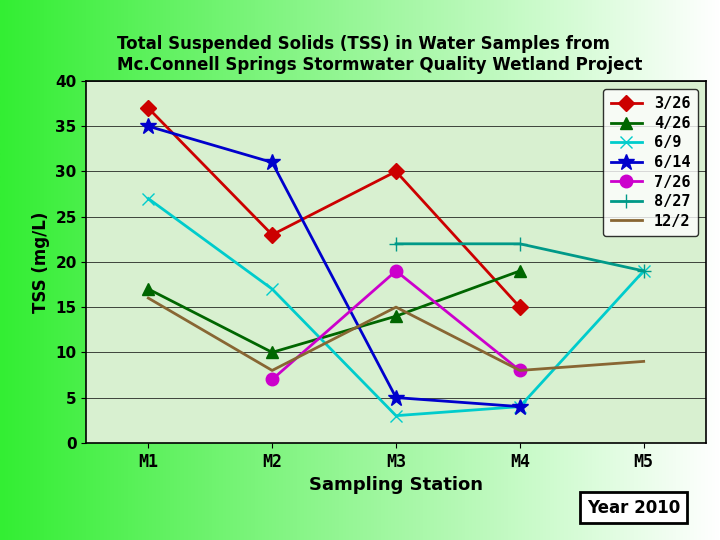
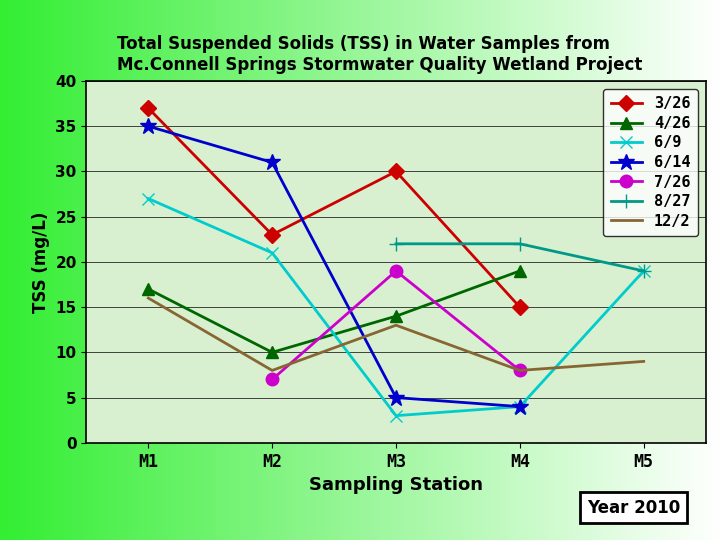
6/9/M2: 17 -> 21
12/2/M3: 15 -> 13
